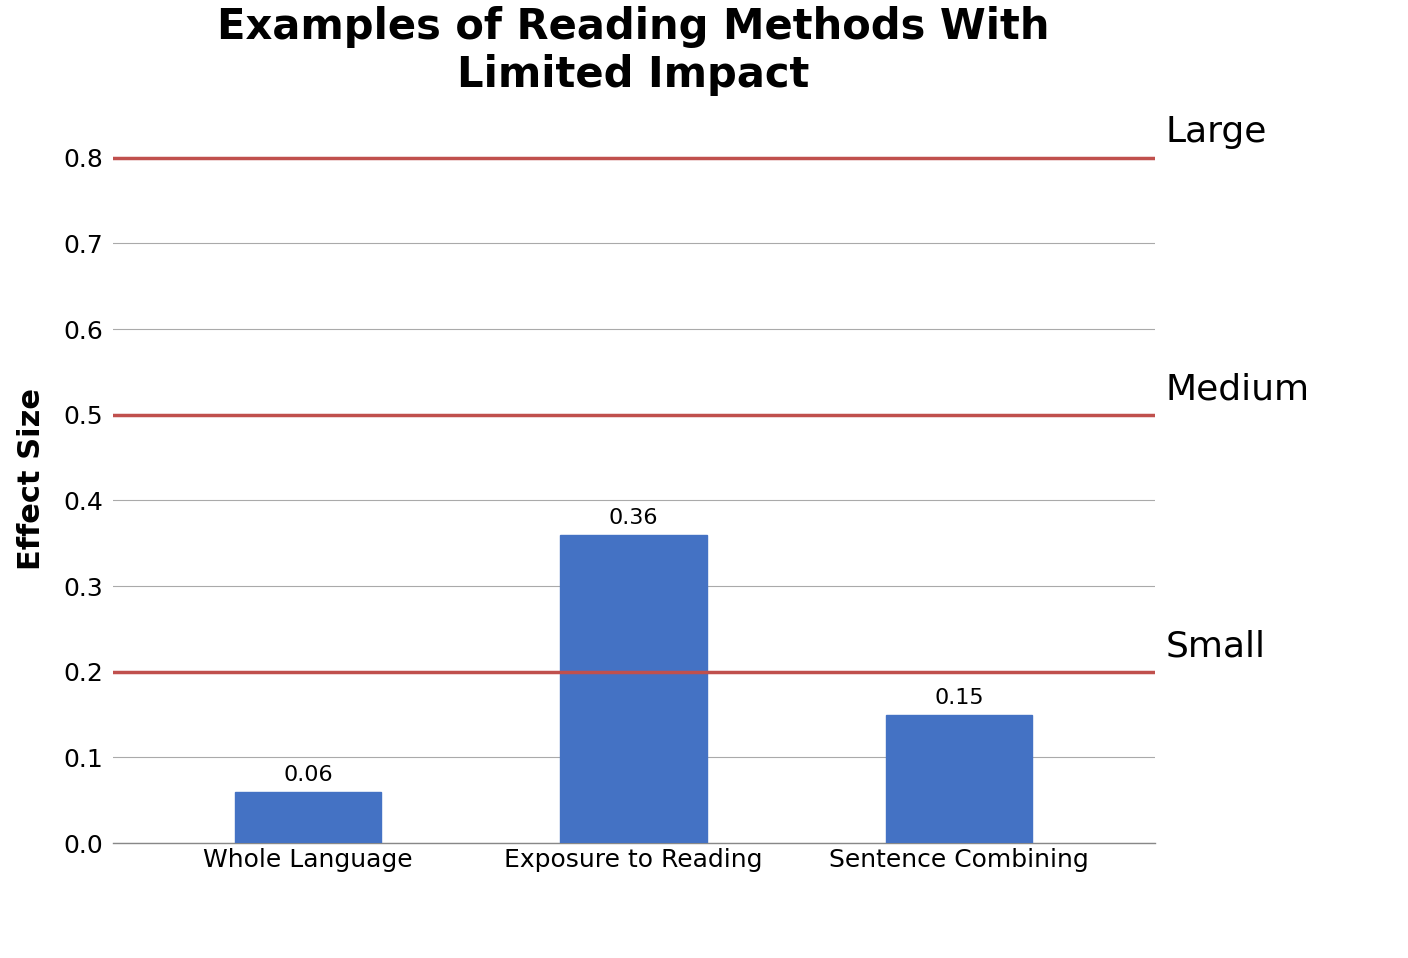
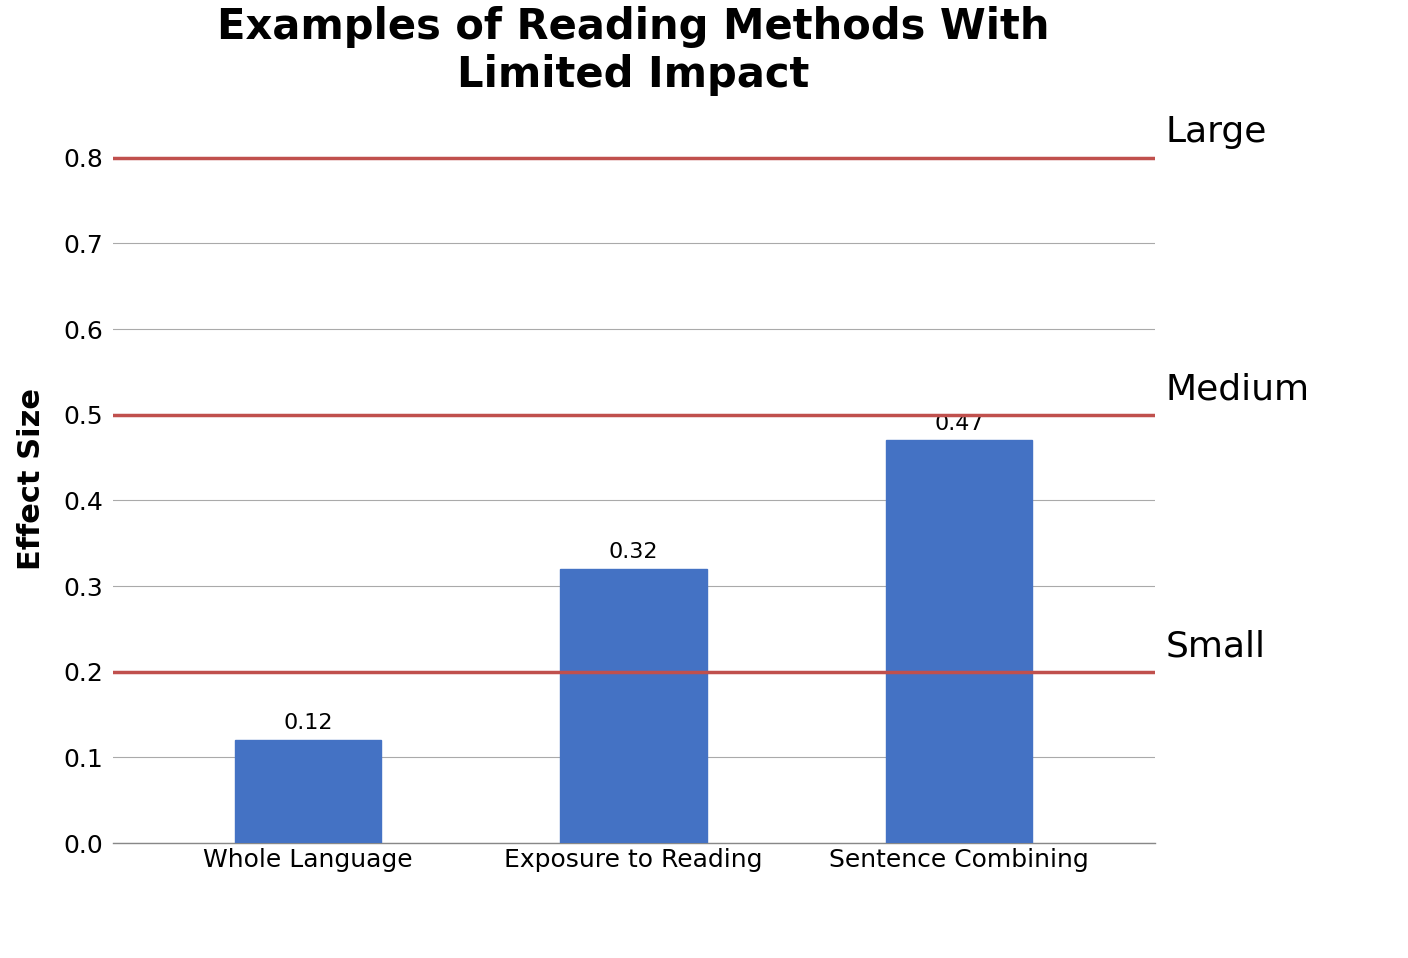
Whole Language: 0.06 -> 0.12
Exposure to Reading: 0.36 -> 0.32
Sentence Combining: 0.15 -> 0.47
